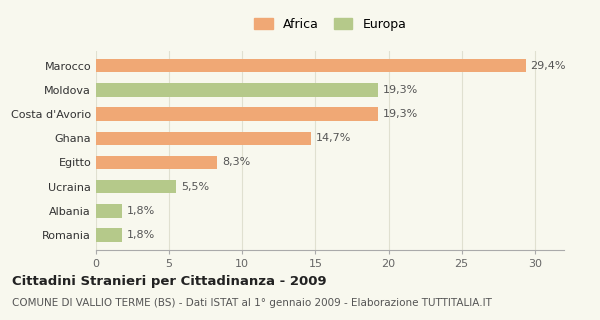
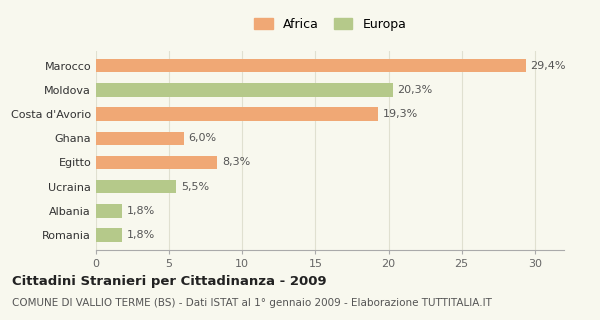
Moldova: 19,3% -> 20,3%
Ghana: 14,7% -> 6,0%
